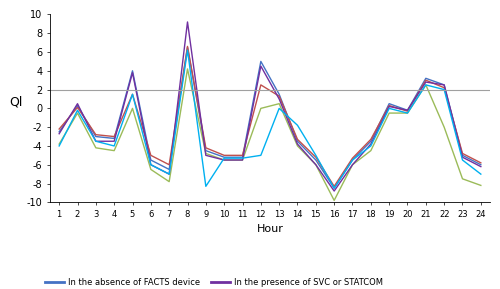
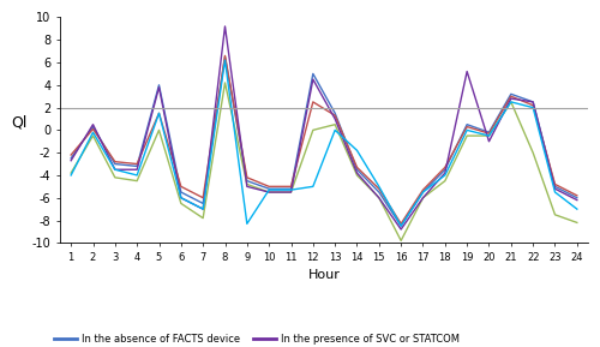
In the presence of SVC or STATCOM/19: 0.2 -> 5.2
In the presence of SVC or STATCOM/20: -0.2 -> -1.0
